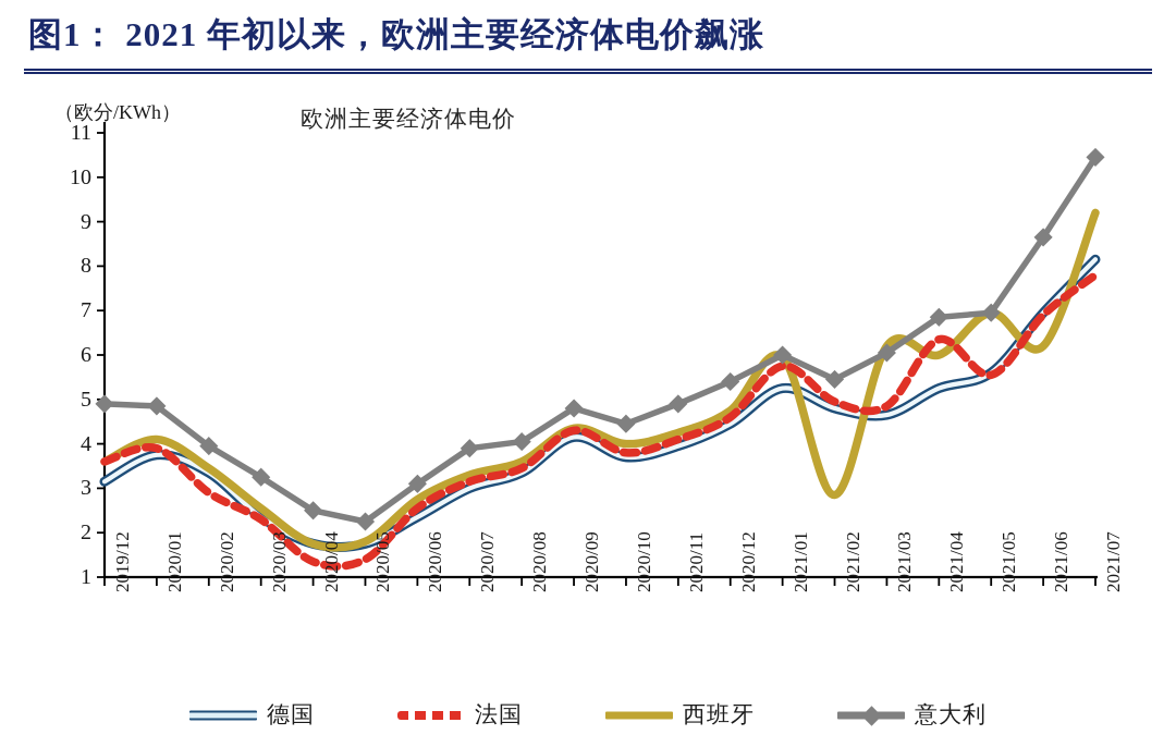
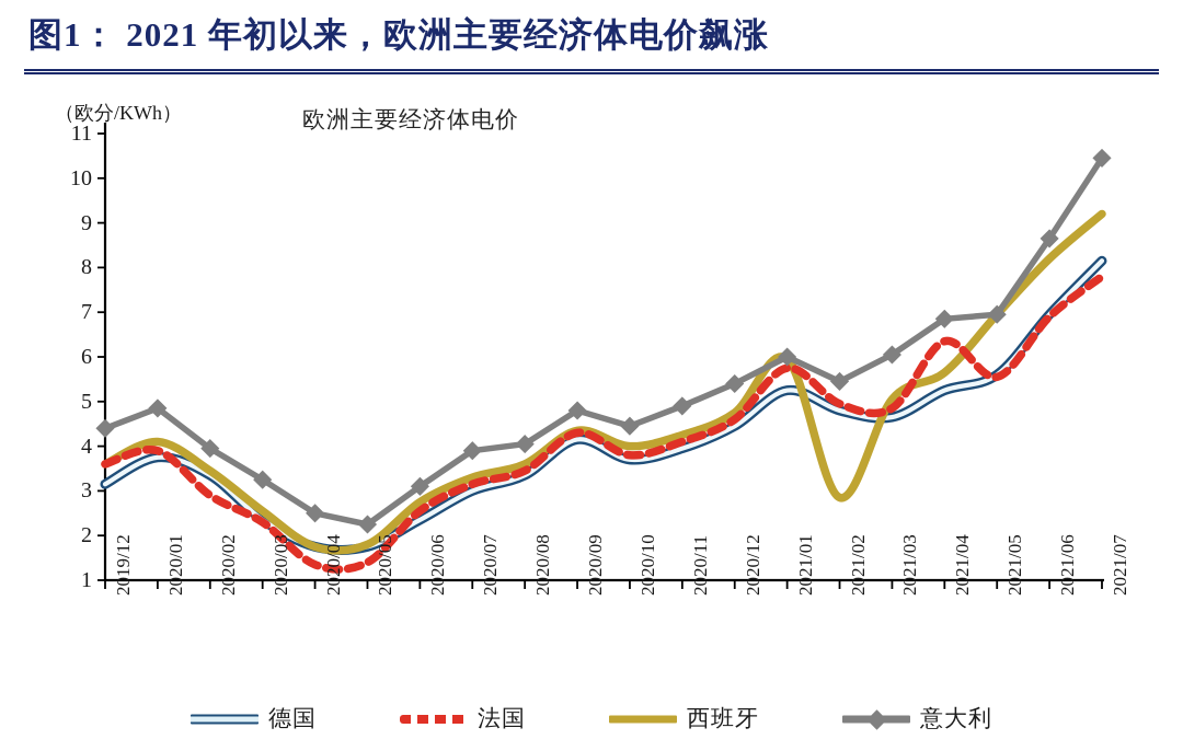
意大利/2019/12: 4.9 -> 4.4
西班牙/2021/03: 6.2 -> 5.0
西班牙/2021/04: 6.0 -> 5.7
西班牙/2021/06: 6.2 -> 8.2
